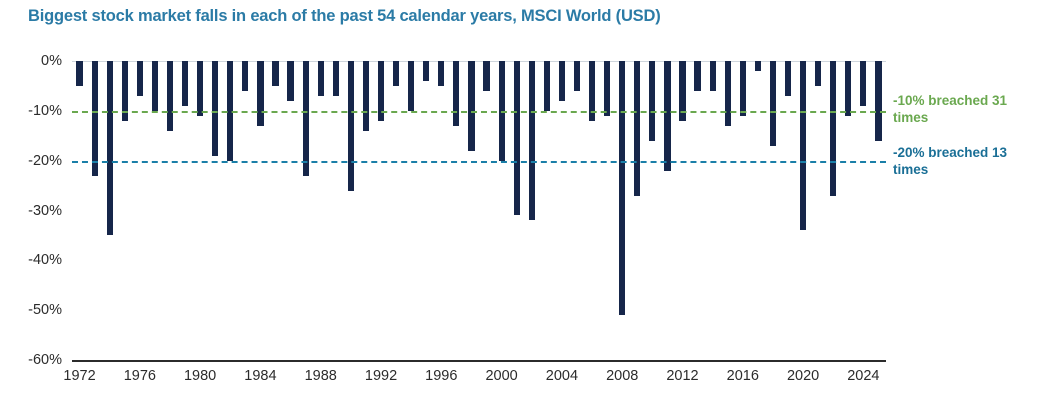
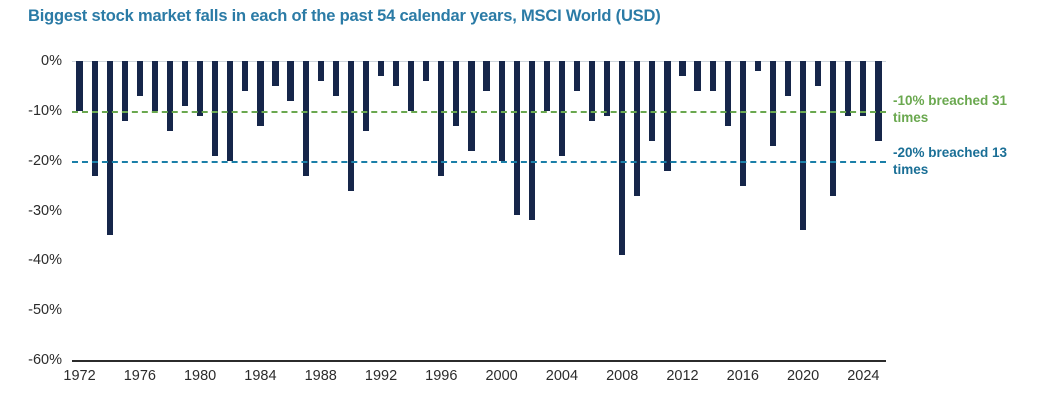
1972: -5% -> -10%
1988: -7% -> -4%
1992: -12% -> -3%
1996: -5% -> -23%
2004: -8% -> -19%
2008: -51% -> -39%
2012: -12% -> -3%
2016: -11% -> -25%
2024: -9% -> -11%
